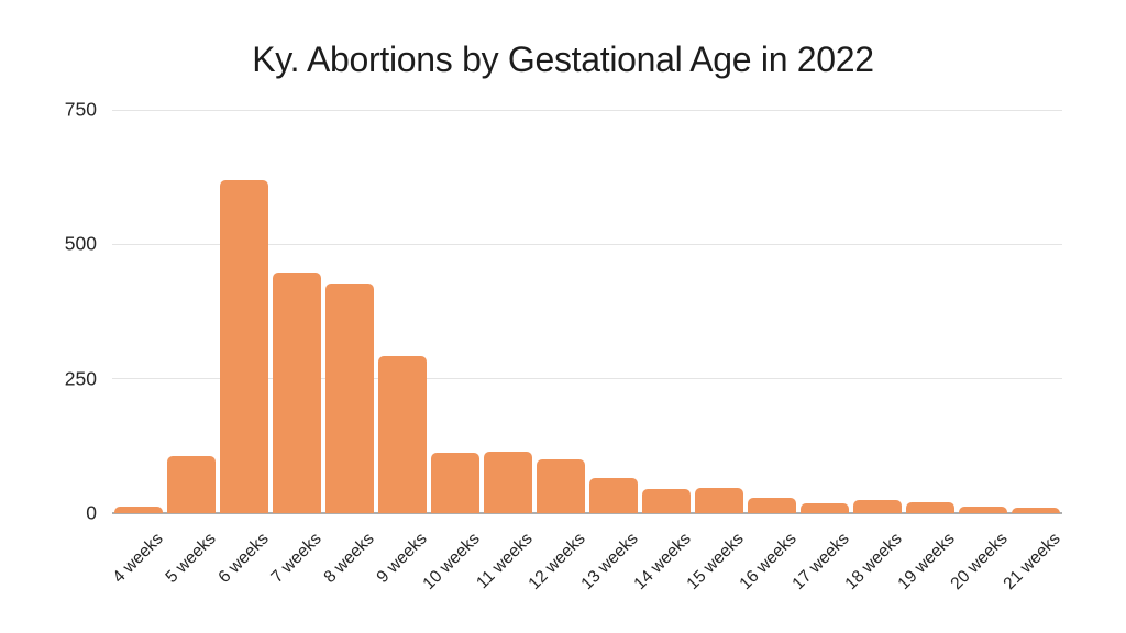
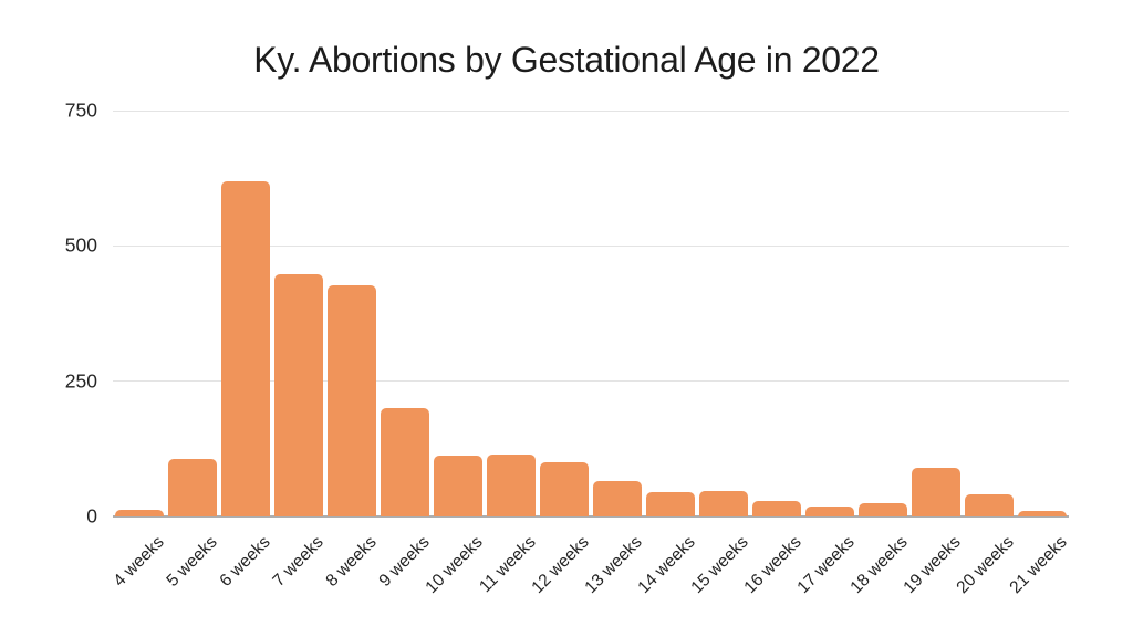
9 weeks: 290 -> 200
19 weeks: 20 -> 90
20 weeks: 10 -> 40
